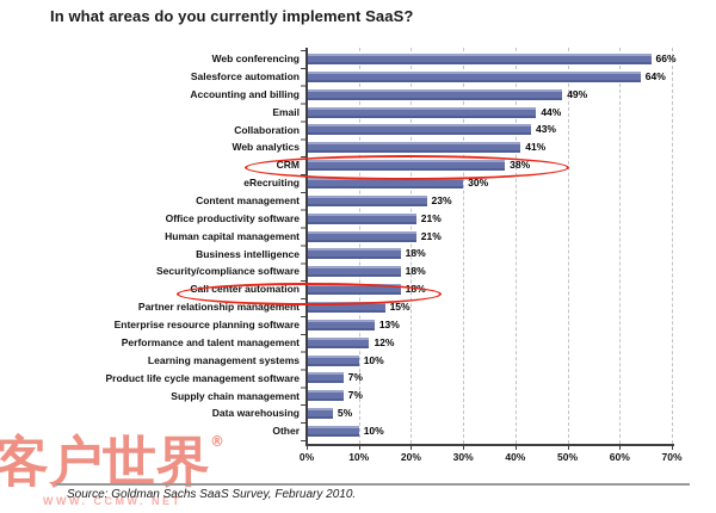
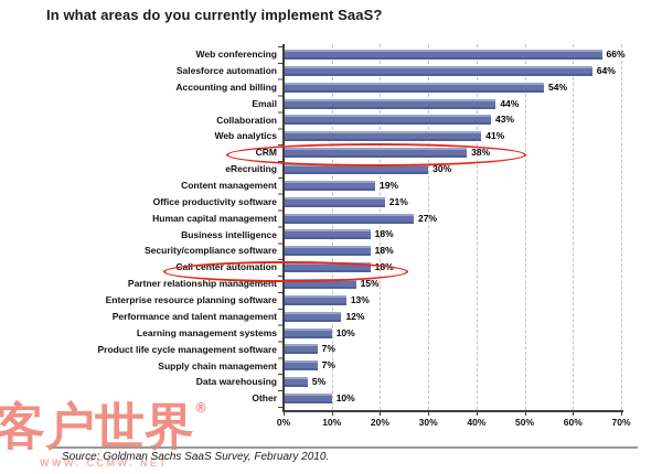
Accounting and billing: 49% -> 54%
Content management: 23% -> 19%
Human capital management: 21% -> 27%
